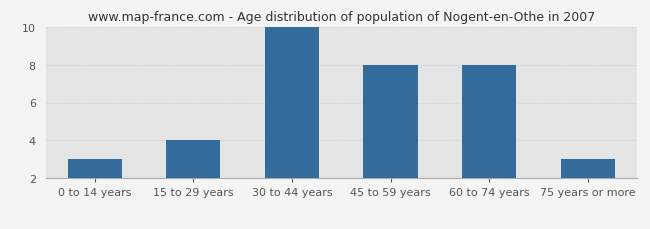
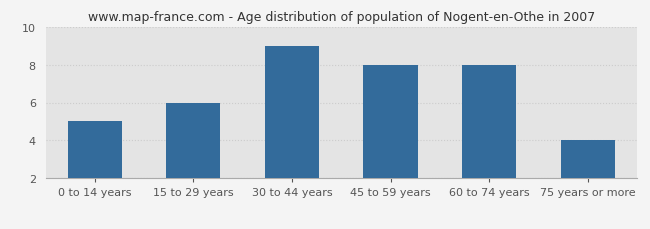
0 to 14 years: 3 -> 5
15 to 29 years: 4 -> 6
30 to 44 years: 10 -> 9
75 years or more: 3 -> 4
